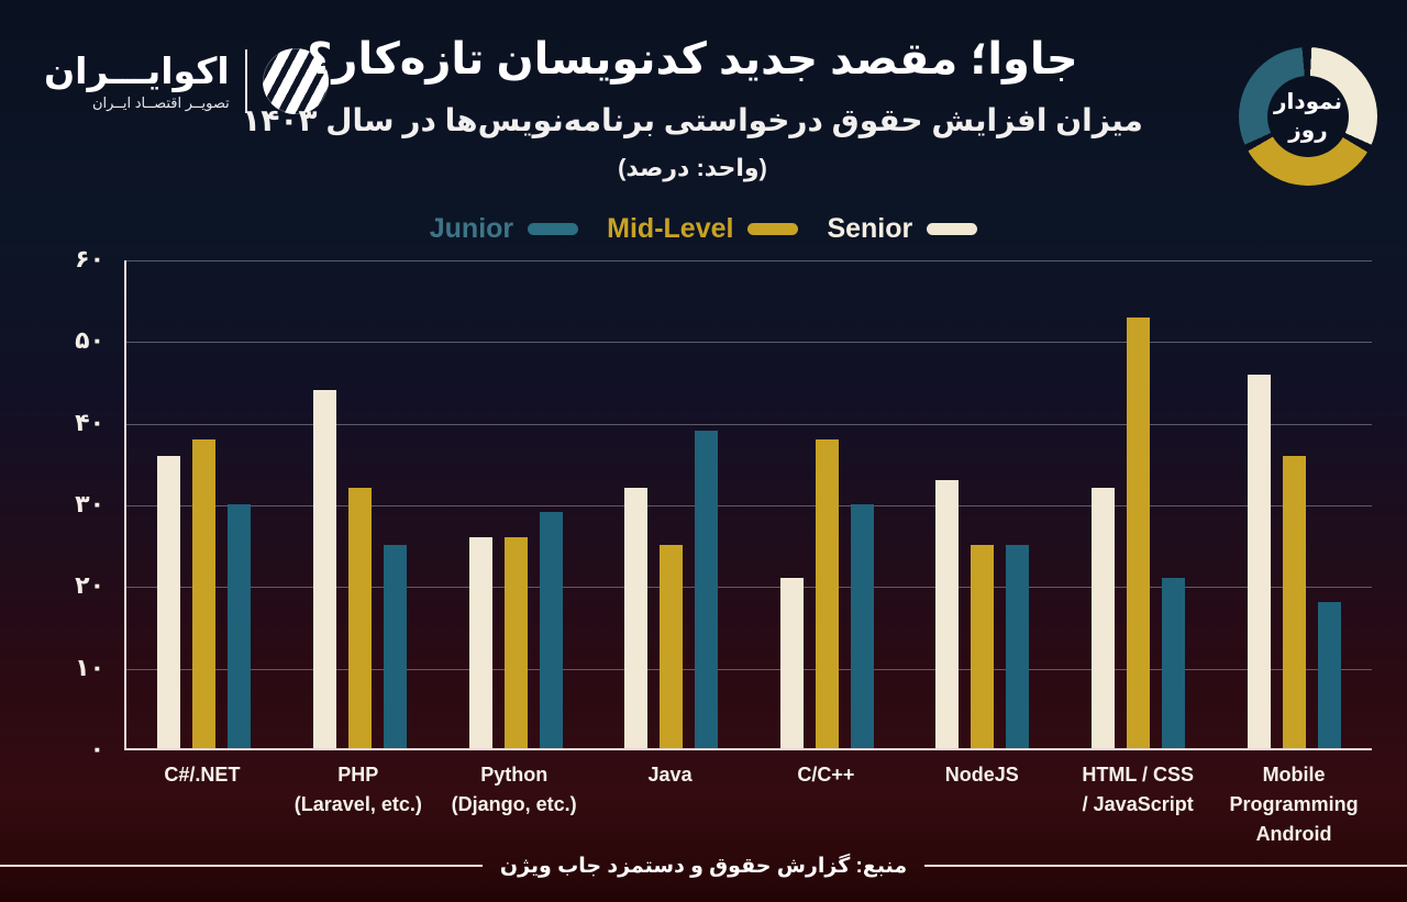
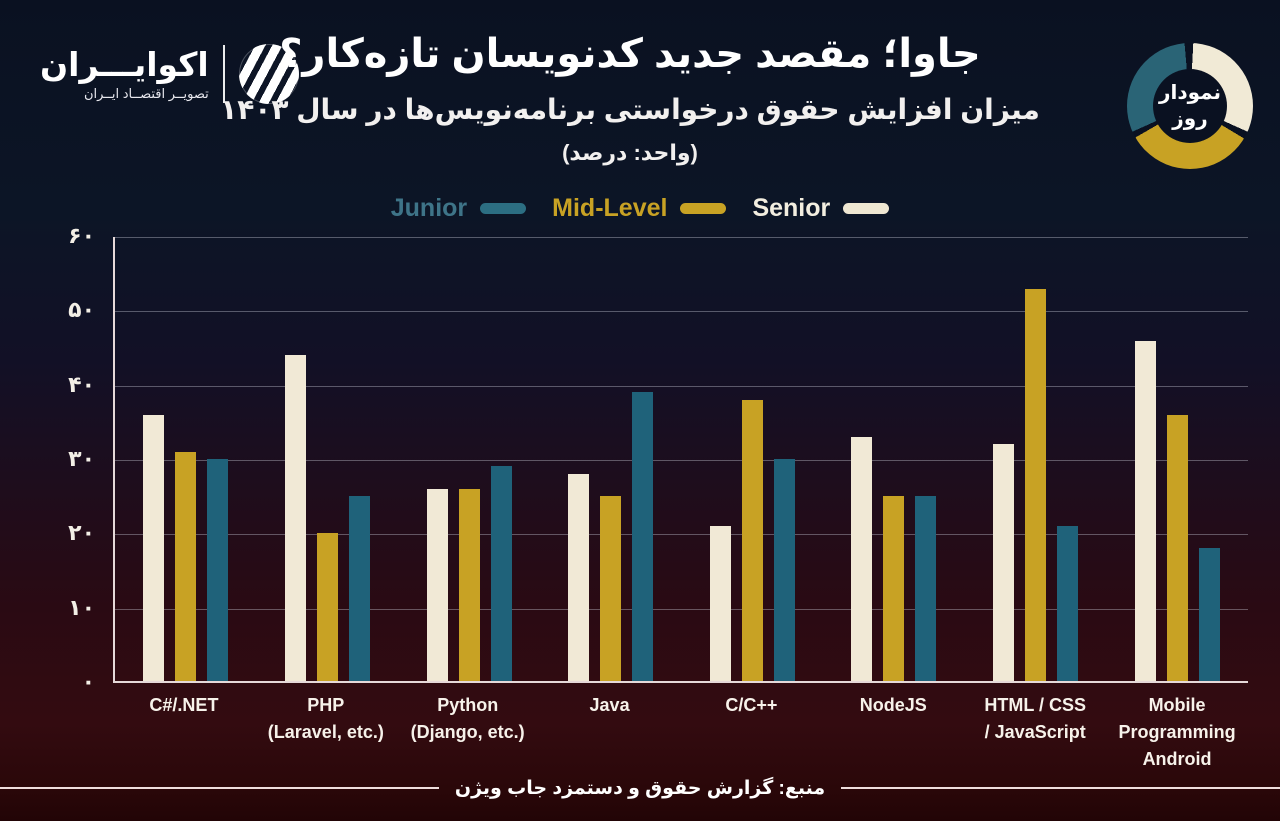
Mid-Level/C#/.NET: 38 -> 31
Mid-Level/PHP (Laravel, etc.): 32 -> 20
Senior/Java: 32 -> 28
